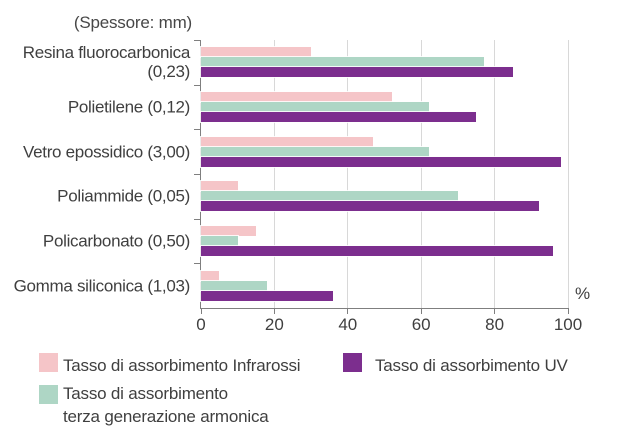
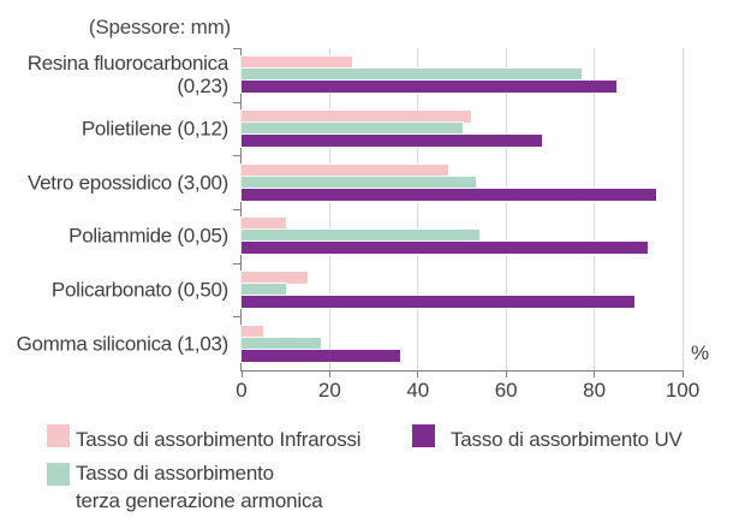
Tasso di assorbimento Infrarossi/Resina fluorocarbonica (0,23): 30 -> 25
Tasso di assorbimento terza generazione armonica/Polietilene (0,12): 62 -> 50
Tasso di assorbimento UV/Polietilene (0,12): 75 -> 68
Tasso di assorbimento terza generazione armonica/Vetro epossidico (3,00): 62 -> 53
Tasso di assorbimento UV/Vetro epossidico (3,00): 98 -> 94
Tasso di assorbimento terza generazione armonica/Poliammide (0,05): 70 -> 54
Tasso di assorbimento UV/Policarbonato (0,50): 96 -> 89
